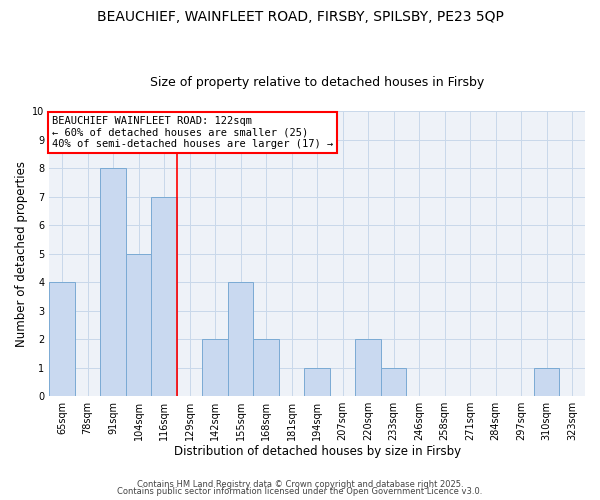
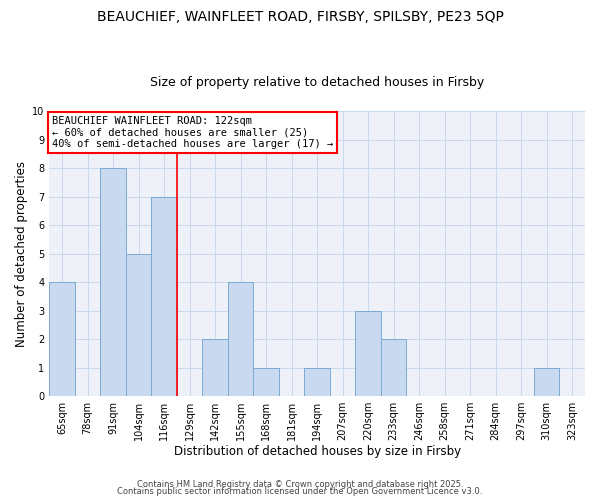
168sqm: 2 -> 1
220sqm: 2 -> 3
233sqm: 1 -> 2
